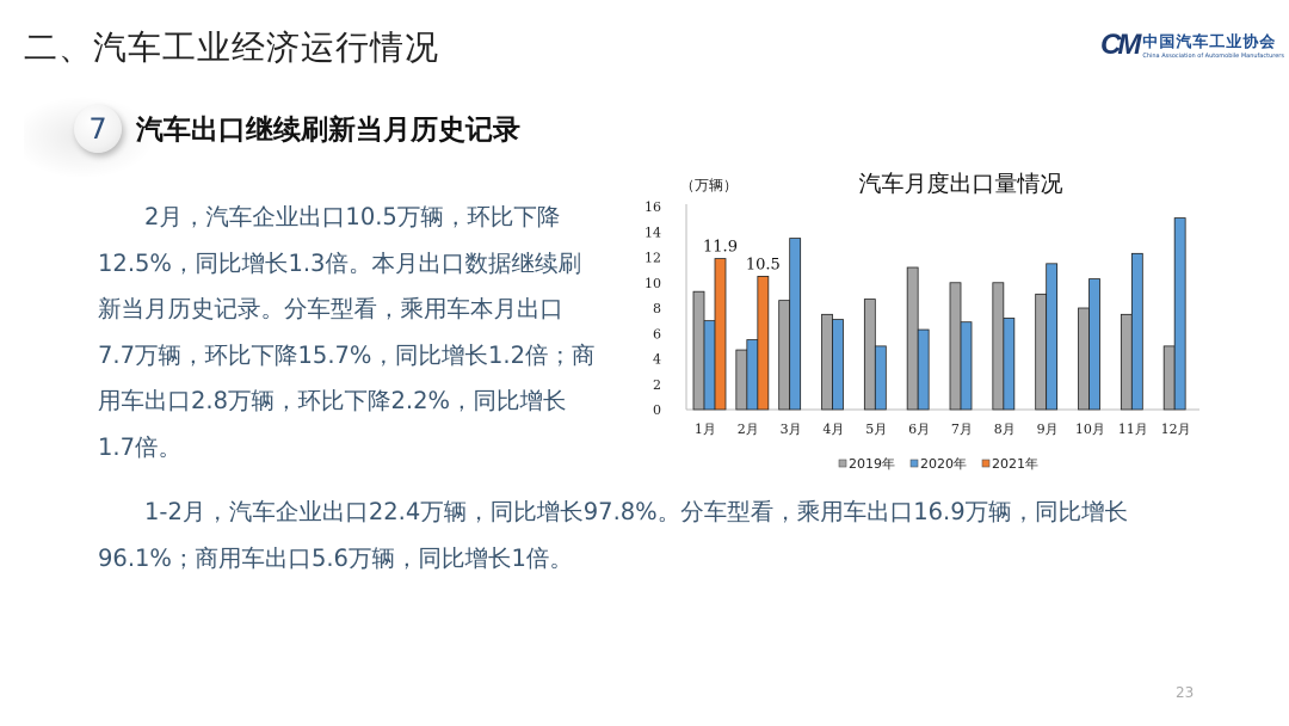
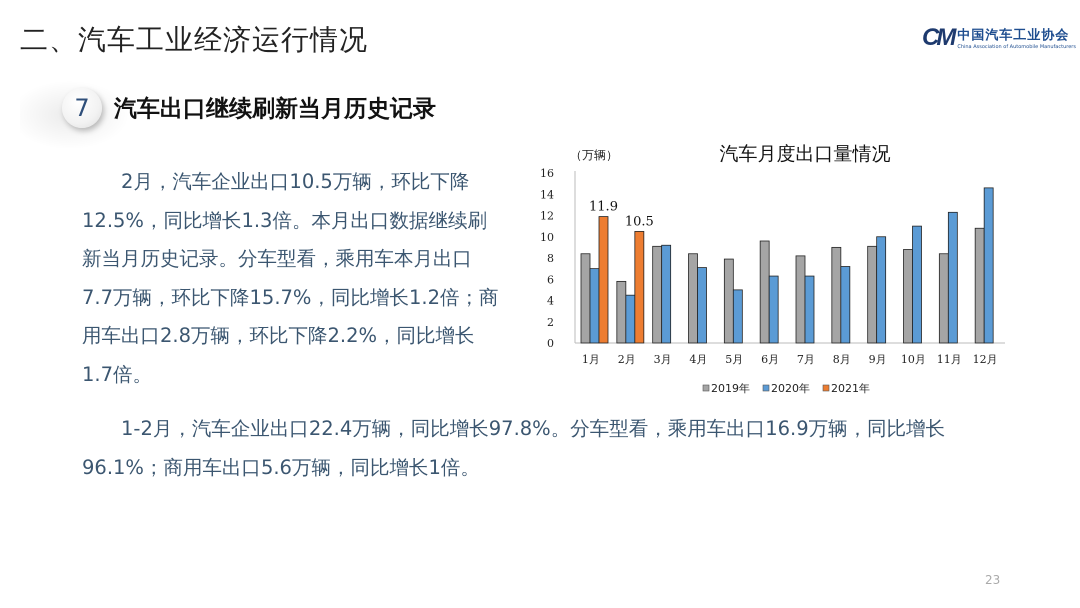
2019年/1月: 9.3 -> 8.4
2019年/2月: 4.7 -> 5.8
2020年/2月: 5.5 -> 4.5
2019年/3月: 8.6 -> 9.1
2020年/3月: 13.5 -> 9.2
2019年/4月: 7.5 -> 8.4
2019年/5月: 8.7 -> 7.9
2019年/6月: 11.2 -> 9.6
2019年/7月: 10.0 -> 8.2
2020年/7月: 6.9 -> 6.3
2019年/8月: 10.0 -> 9.0
2020年/9月: 11.5 -> 10.0
2019年/10月: 8.0 -> 8.8
2020年/10月: 10.3 -> 11.0
2019年/11月: 7.5 -> 8.4
2019年/12月: 5.0 -> 10.8
2020年/12月: 15.1 -> 14.6
